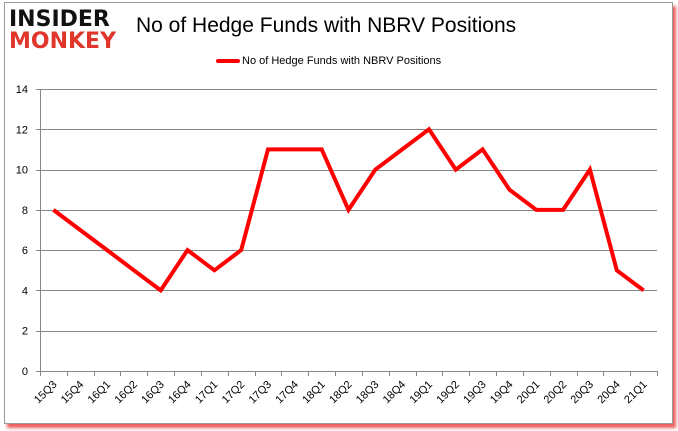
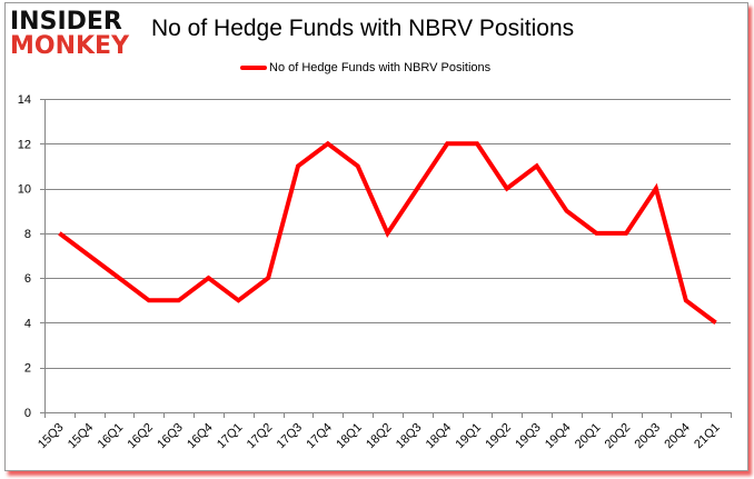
16Q3: 4 -> 5
17Q4: 11 -> 12
18Q4: 11 -> 12
